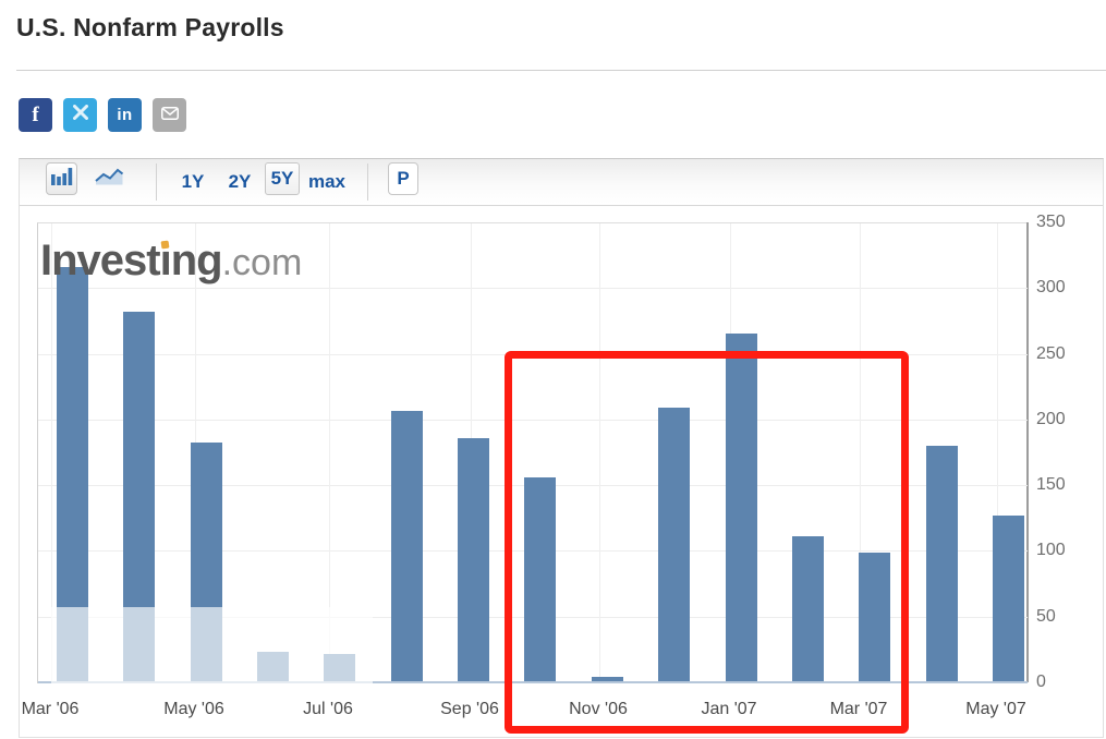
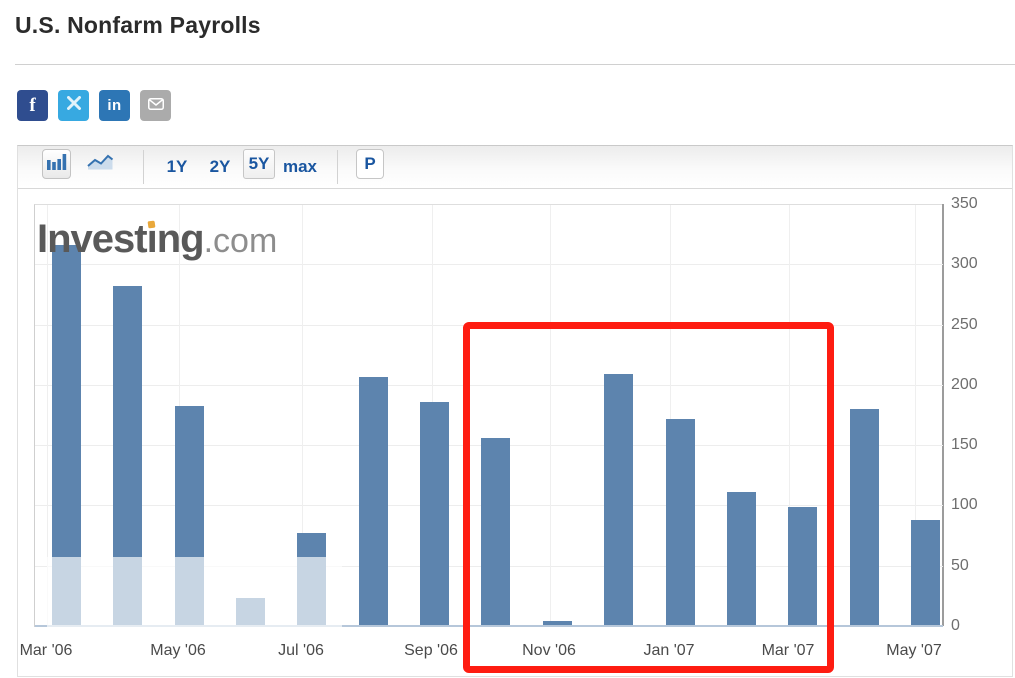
Jul '06: 21 -> 76
Jan '07: 265 -> 171
May '07: 126 -> 87
